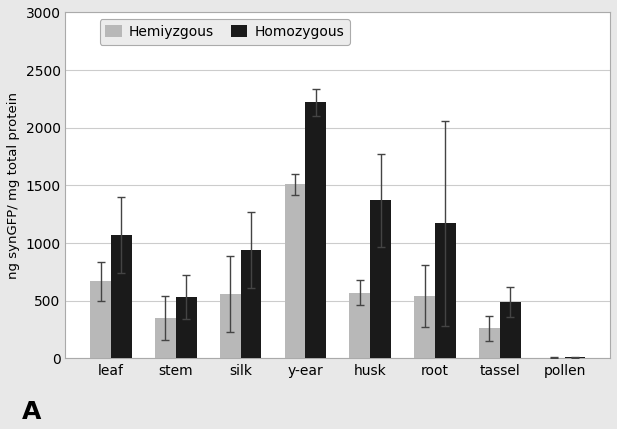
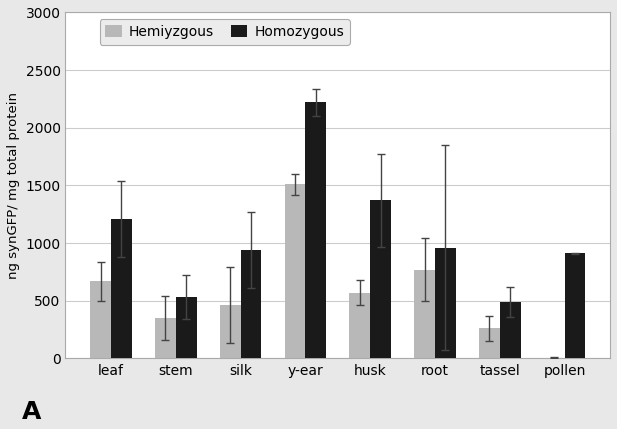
Homozygous/leaf: 1070 -> 1210
Hemiyzgous/silk: 560 -> 460
Hemiyzgous/root: 540 -> 770
Homozygous/root: 1170 -> 960
Homozygous/pollen: 10 -> 910
